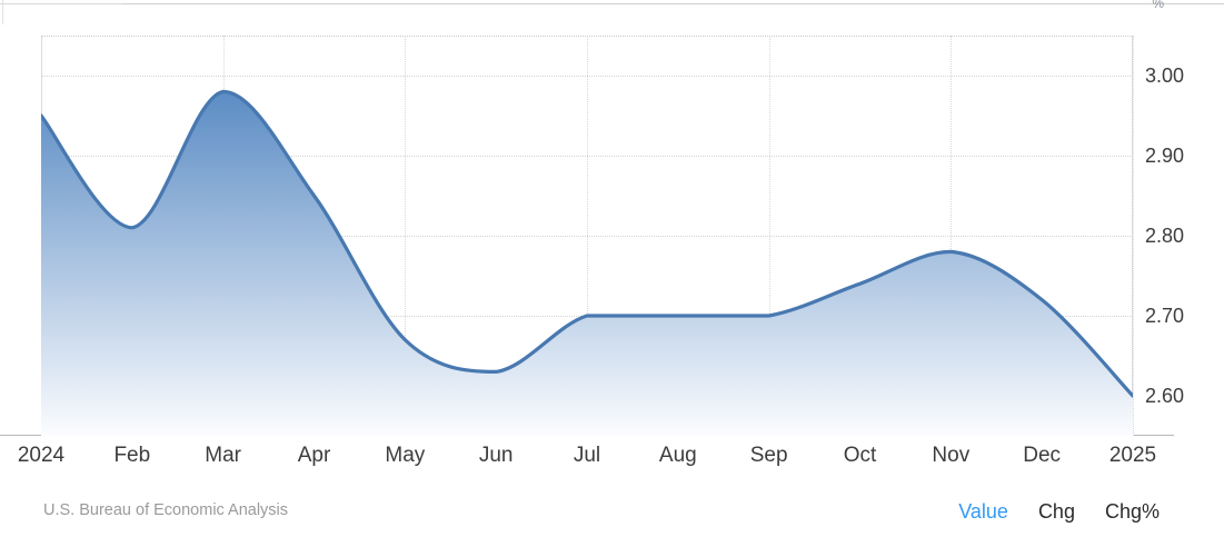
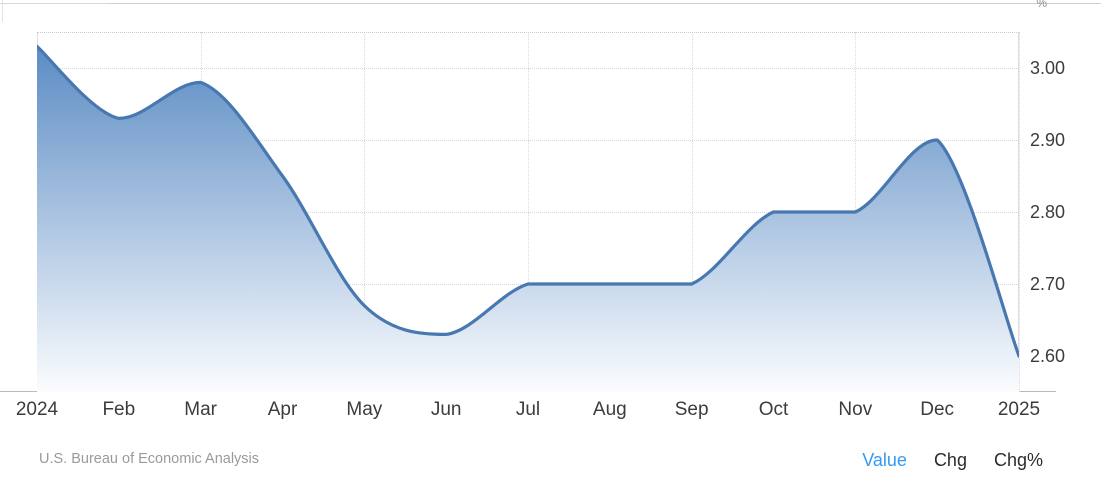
2024: 2.95 -> 3.03
Feb: 2.81 -> 2.93
Oct: 2.74 -> 2.80
Nov: 2.78 -> 2.80
Dec: 2.72 -> 2.90
